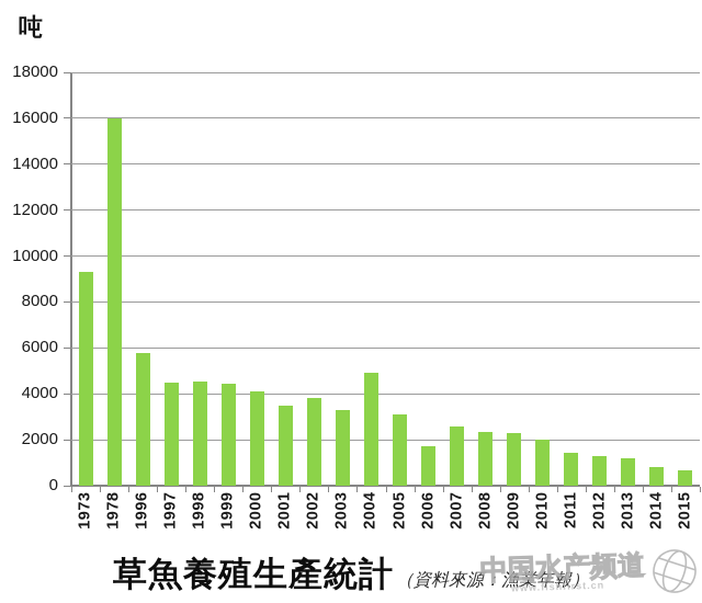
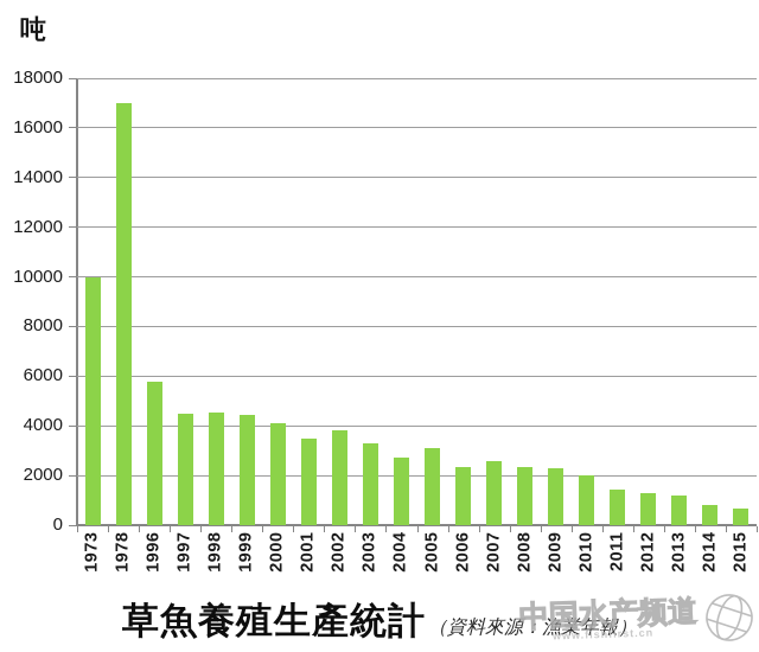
1973: 9300 -> 10000
1978: 16000 -> 17000
2004: 4900 -> 2700
2006: 1700 -> 2400
